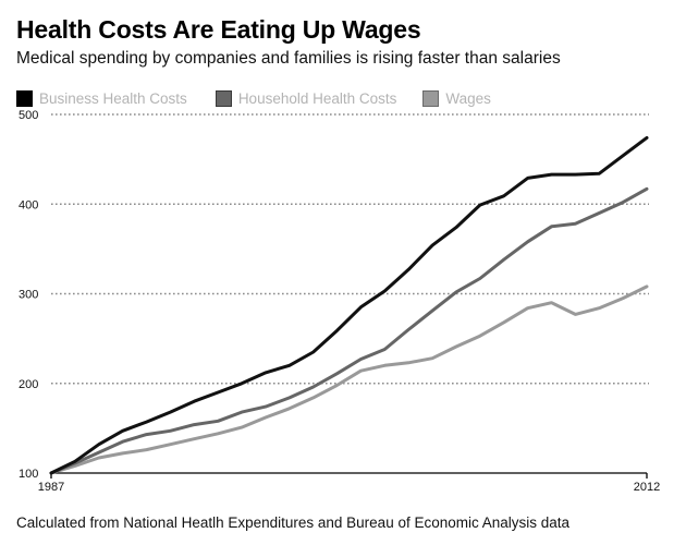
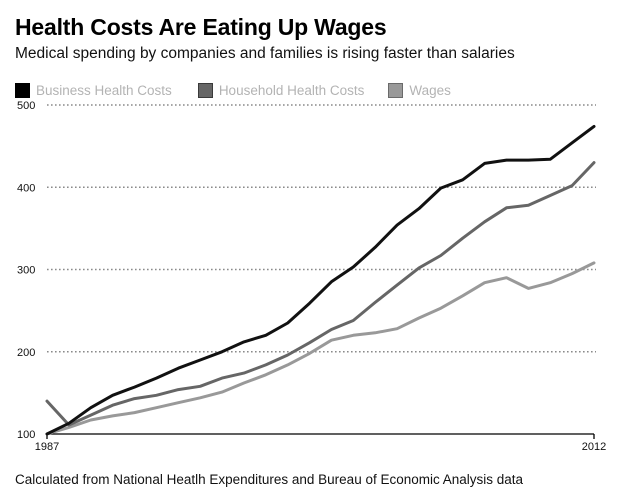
Household Health Costs/1987: 100 -> 140
Household Health Costs/2012: 420 -> 430
